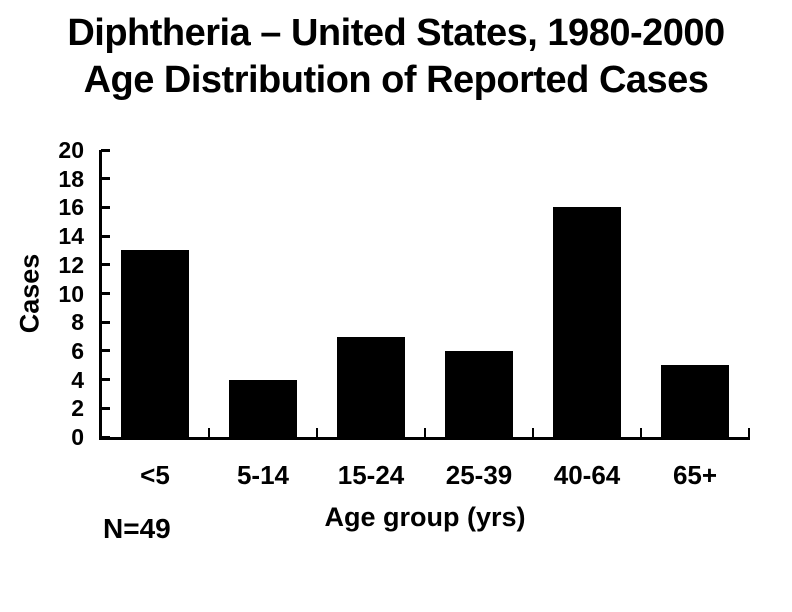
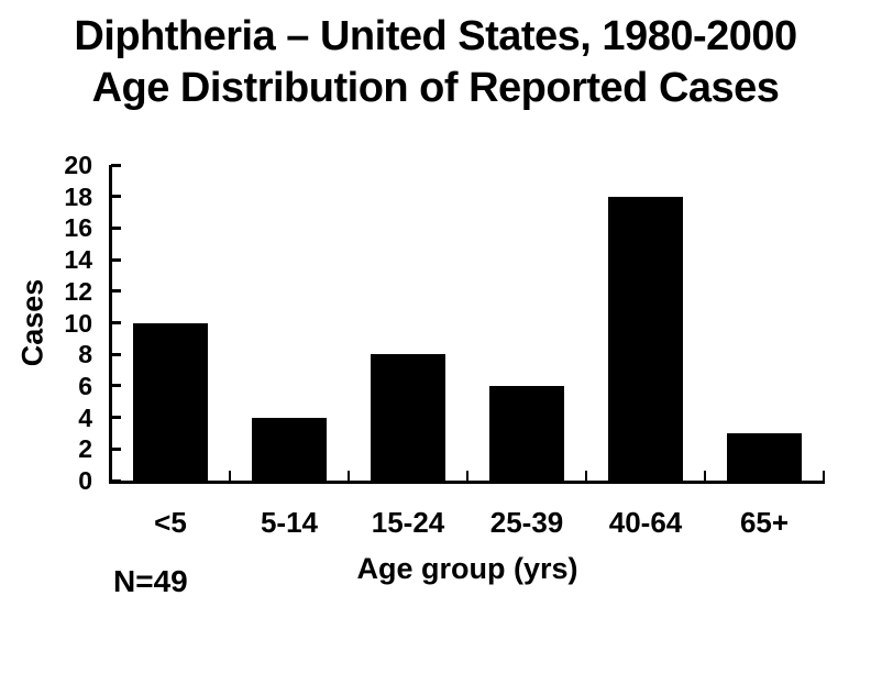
<5: 13 -> 10
15-24: 7 -> 8
40-64: 16 -> 18
65+: 5 -> 3
